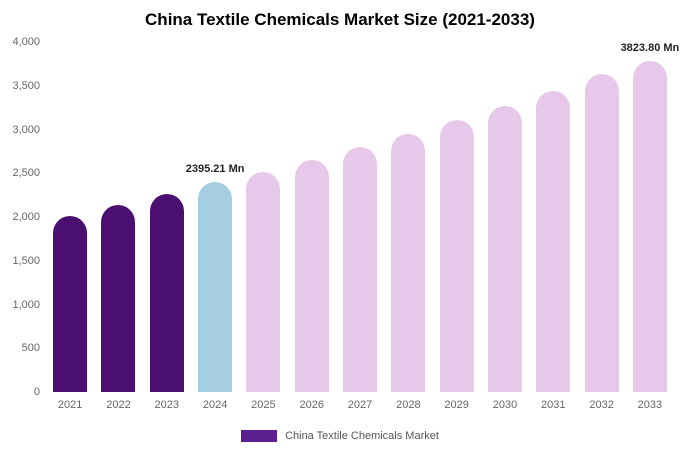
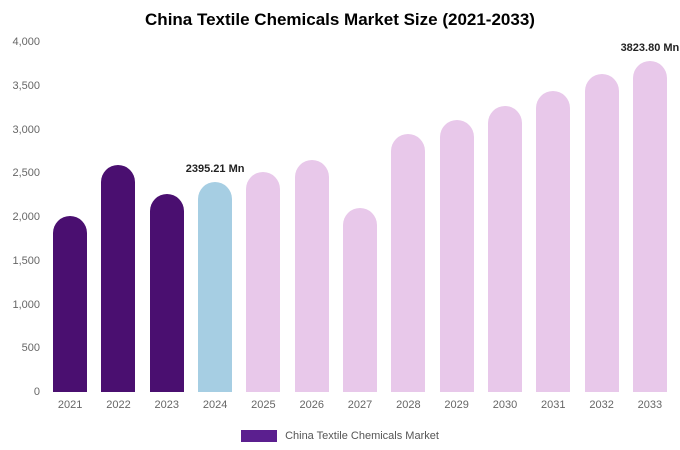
2022: 2100 -> 2600
2027: 2800 -> 2100
